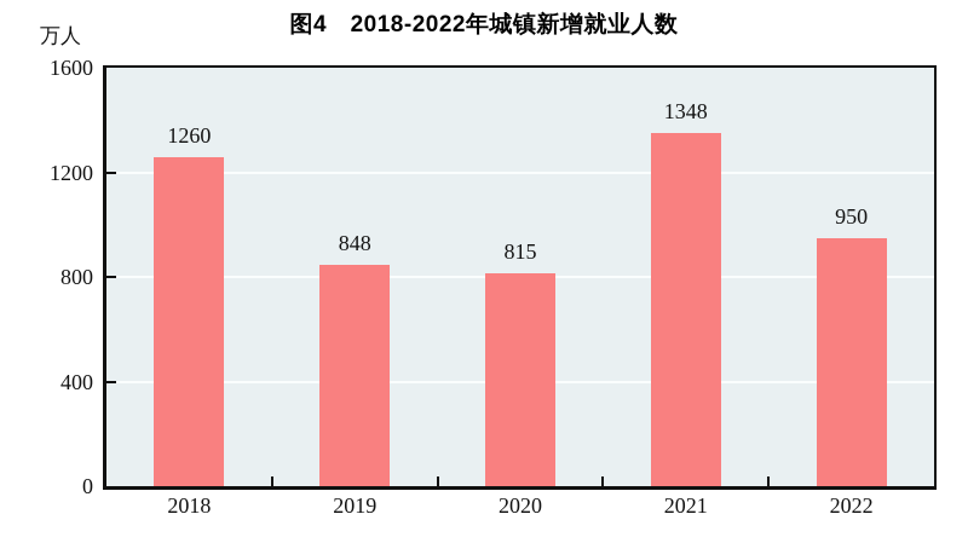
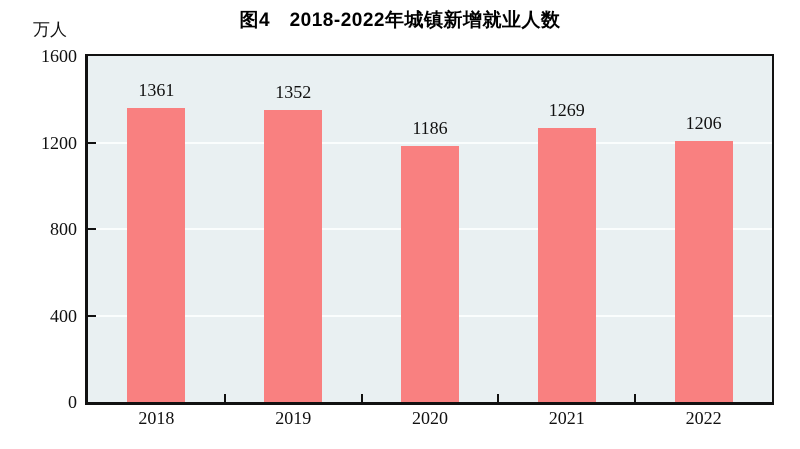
2018: 1260 -> 1361
2019: 848 -> 1352
2020: 815 -> 1186
2021: 1348 -> 1269
2022: 950 -> 1206
